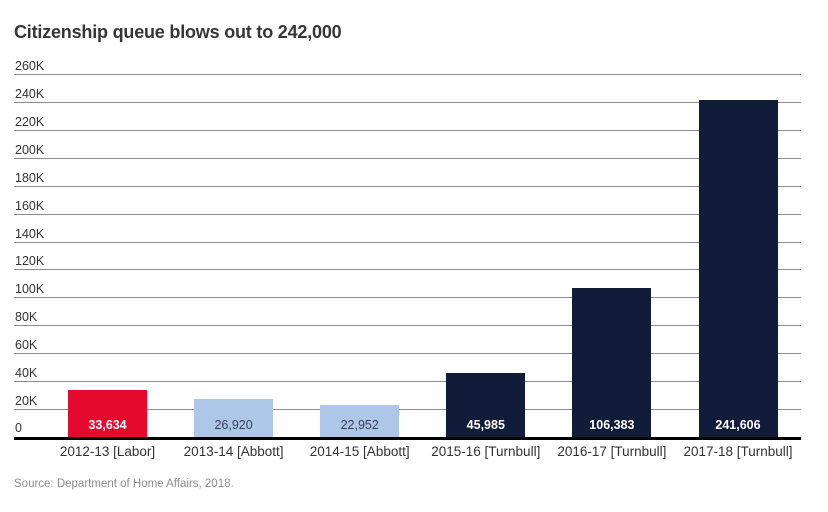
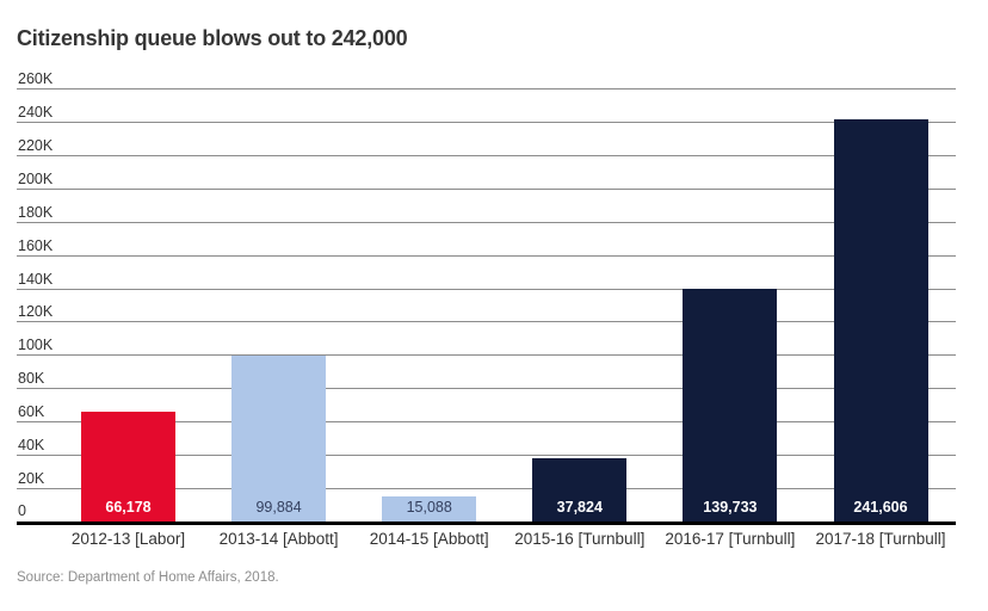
2012-13 [Labor]: 33,634 -> 66,178
2013-14 [Abbott]: 26,920 -> 99,884
2014-15 [Abbott]: 22,952 -> 15,088
2015-16 [Turnbull]: 45,985 -> 37,824
2016-17 [Turnbull]: 106,383 -> 139,733
